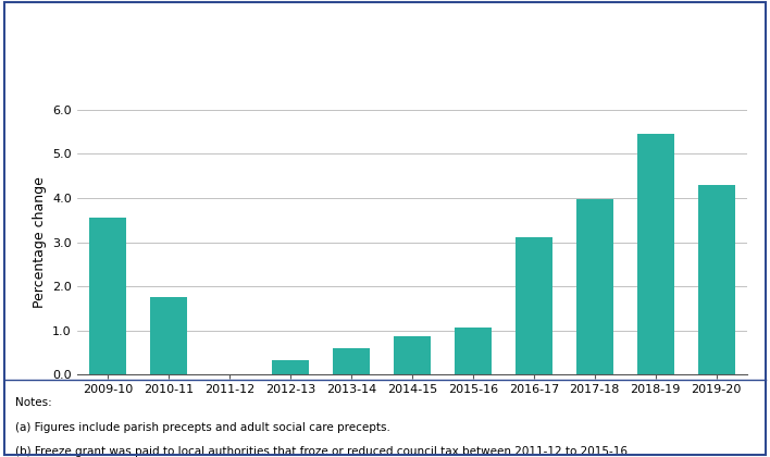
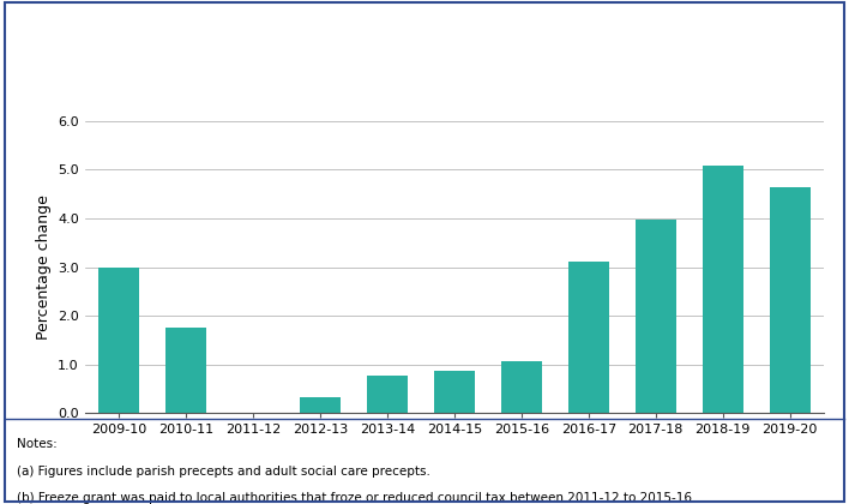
2009-10: 3.55 -> 2.98
2013-14: 0.60 -> 0.78
2018-19: 5.45 -> 5.09
2019-20: 4.30 -> 4.65
